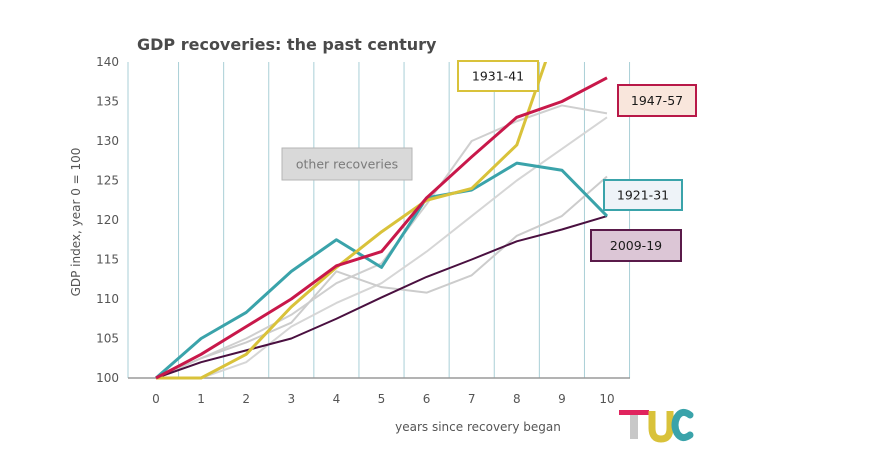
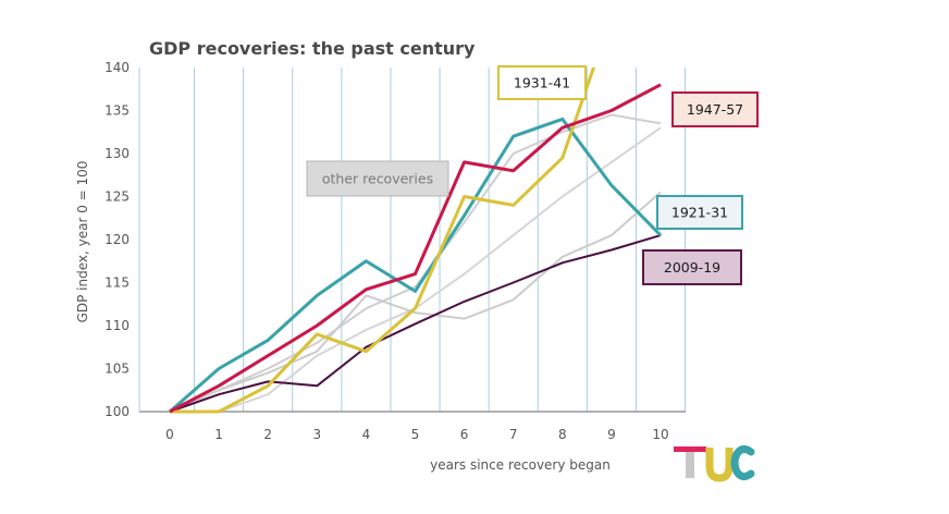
2009-19/3: 105 -> 103
1931-41/4: 114 -> 107
1931-41/5: 118 -> 112
1931-41/6: 122 -> 125
1947-57/6: 123 -> 129
1921-31/7: 124 -> 132
1921-31/8: 127 -> 134
